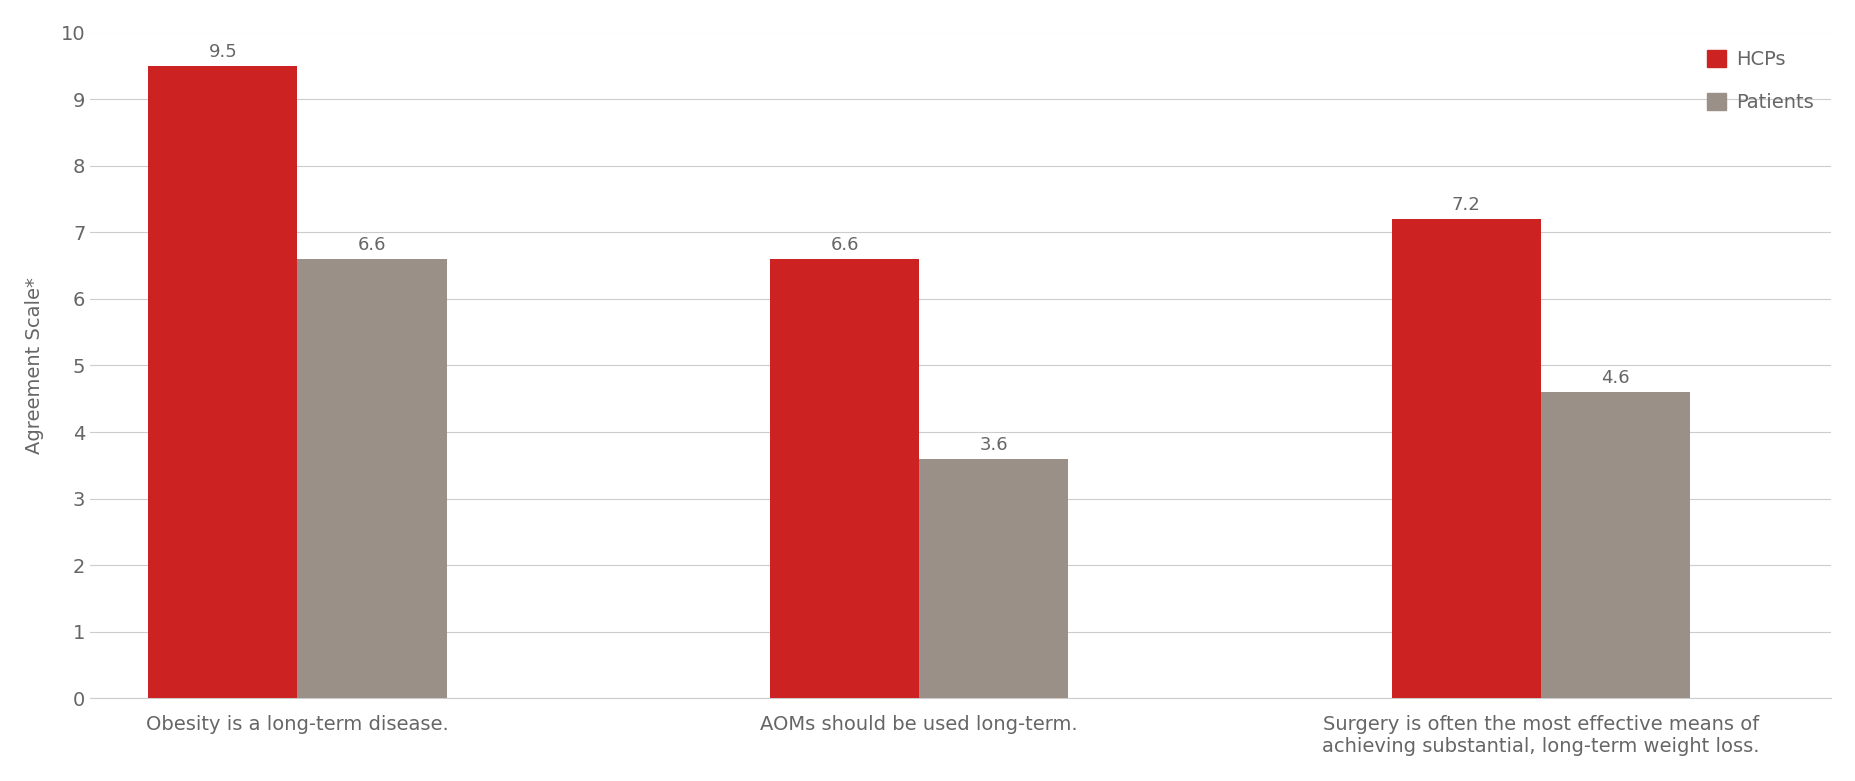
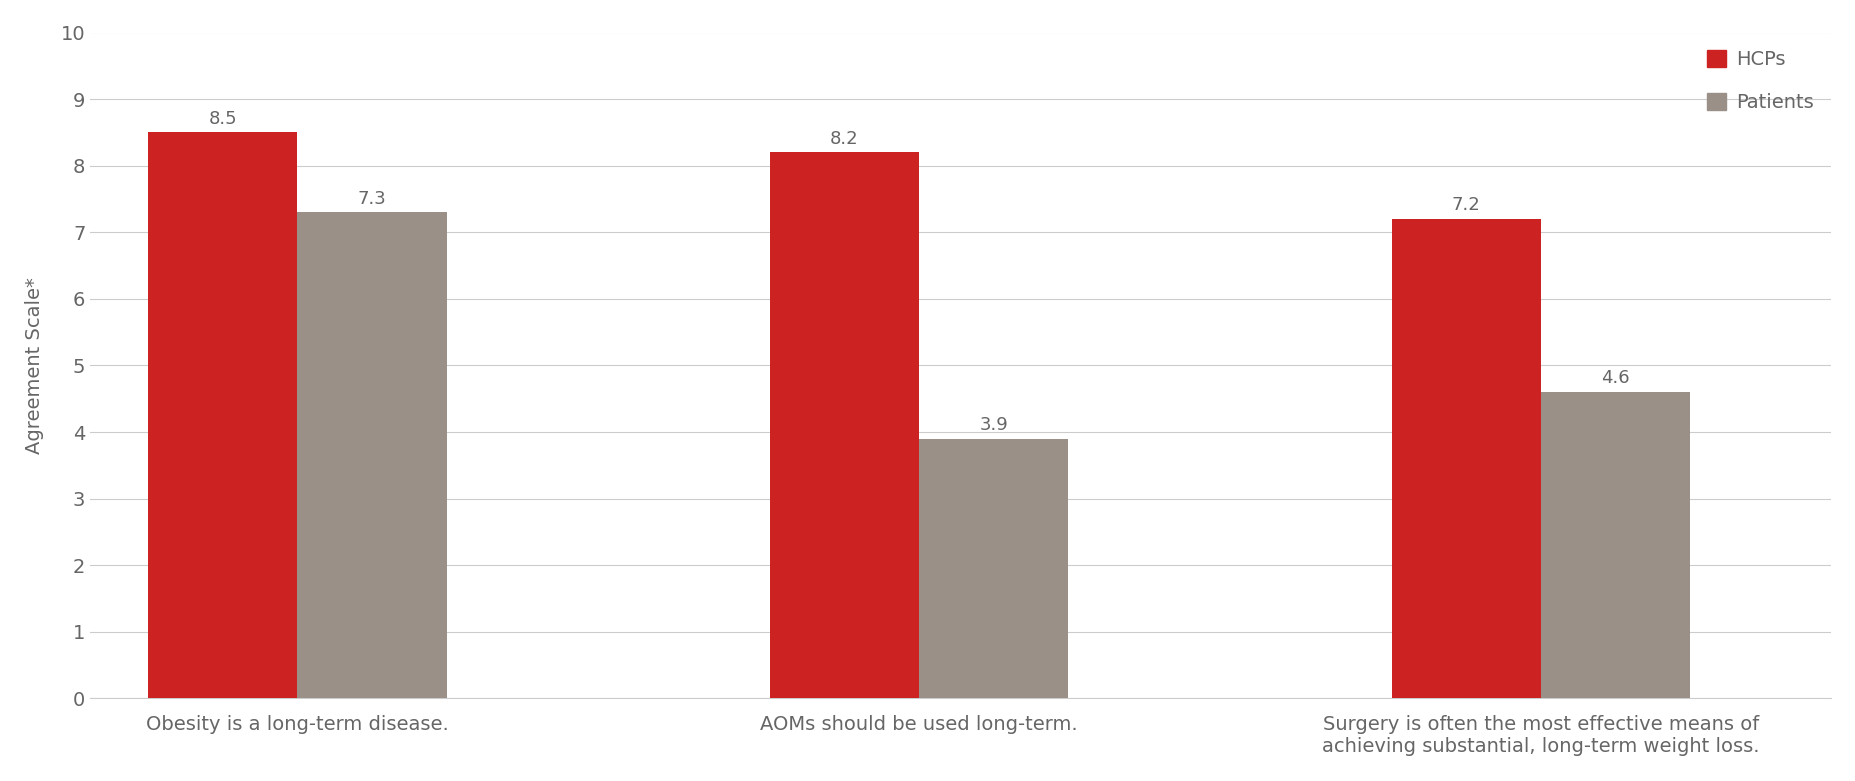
HCPs/Obesity is a long-term disease.: 9.5 -> 8.5
Patients/Obesity is a long-term disease.: 6.6 -> 7.3
HCPs/AOMs should be used long-term.: 6.6 -> 8.2
Patients/AOMs should be used long-term.: 3.6 -> 3.9
